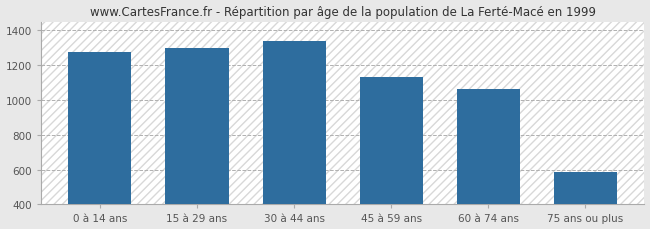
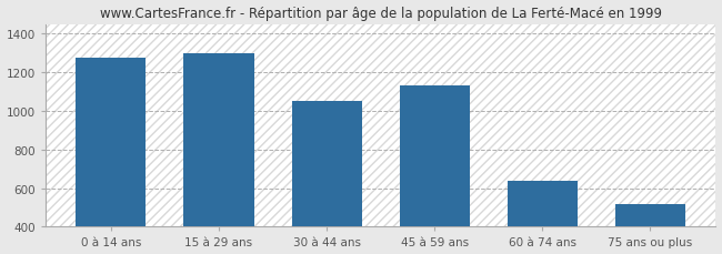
30 à 44 ans: 1340 -> 1050
60 à 74 ans: 1060 -> 640
75 ans ou plus: 580 -> 520
